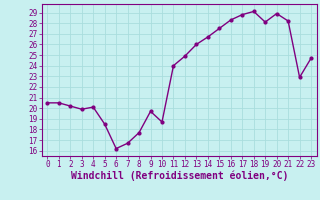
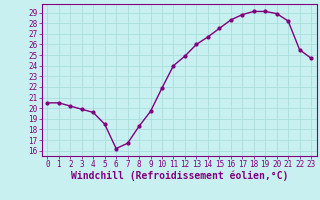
4: 20.1 -> 19.6
8: 17.7 -> 18.3
10: 18.7 -> 21.9
19: 28.1 -> 29.1
22: 22.9 -> 25.5
